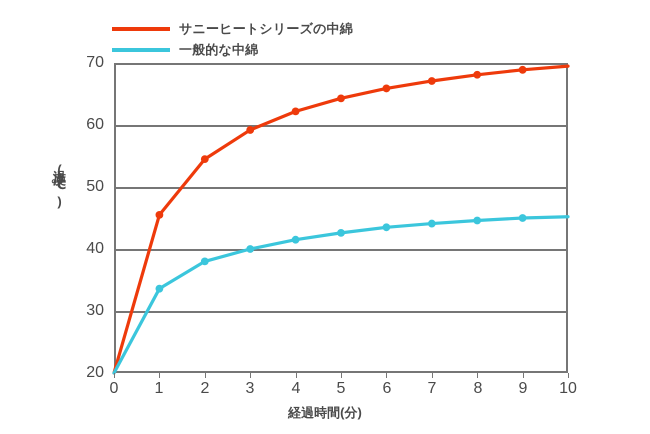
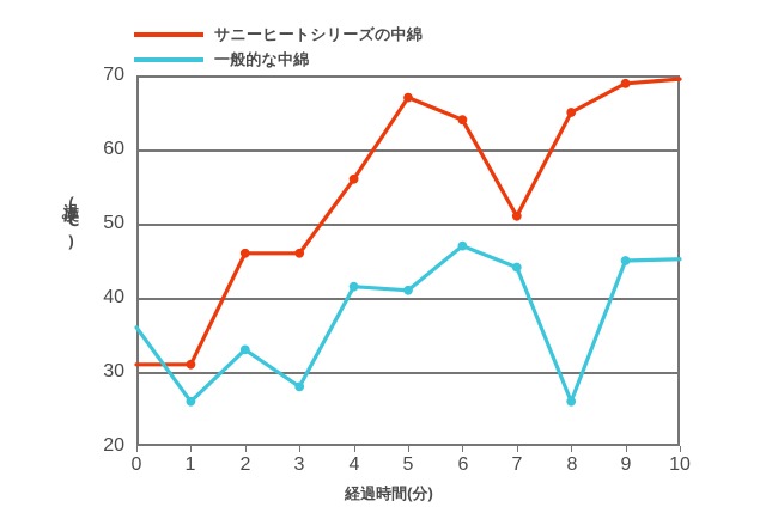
サニーヒートシリーズの中綿/0: 20 -> 31
一般的な中綿/0: 20 -> 36
サニーヒートシリーズの中綿/1: 46 -> 31
一般的な中綿/1: 34 -> 26
サニーヒートシリーズの中綿/2: 54 -> 46
一般的な中綿/2: 38 -> 33
サニーヒートシリーズの中綿/3: 59 -> 46
一般的な中綿/3: 40 -> 28
サニーヒートシリーズの中綿/4: 62 -> 56
サニーヒートシリーズの中綿/5: 64 -> 67
一般的な中綿/5: 43 -> 41
サニーヒートシリーズの中綿/6: 66 -> 64
一般的な中綿/6: 44 -> 47
サニーヒートシリーズの中綿/7: 67 -> 51
サニーヒートシリーズの中綿/8: 68 -> 65
一般的な中綿/8: 45 -> 26
